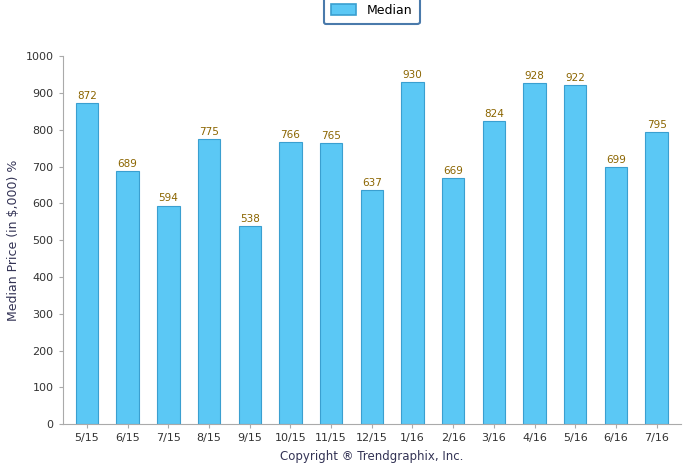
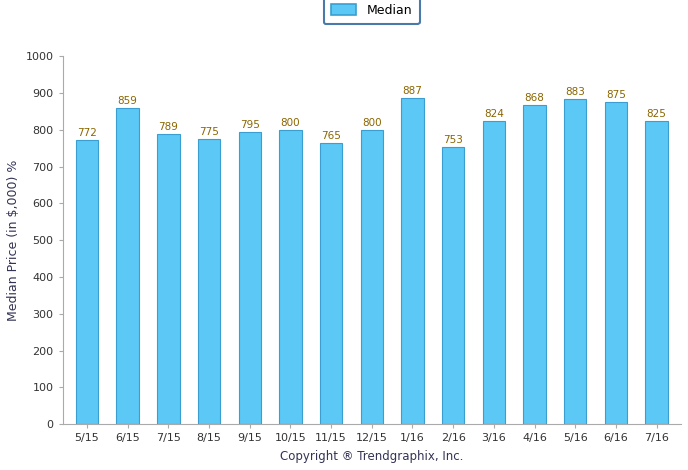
5/15: 872 -> 772
6/15: 689 -> 859
7/15: 594 -> 789
9/15: 538 -> 795
10/15: 766 -> 800
12/15: 637 -> 800
1/16: 930 -> 887
2/16: 669 -> 753
4/16: 928 -> 868
5/16: 922 -> 883
6/16: 699 -> 875
7/16: 795 -> 825
